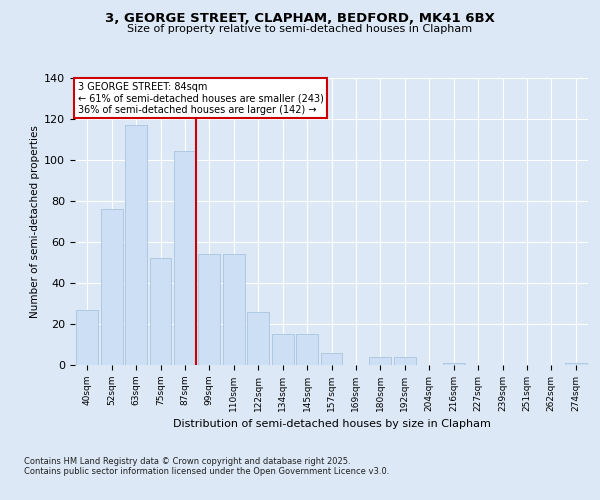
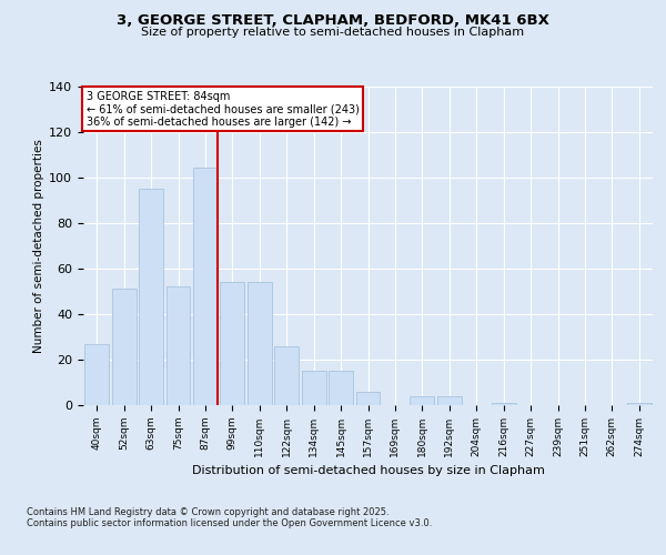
52sqm: 76 -> 51
63sqm: 117 -> 95
